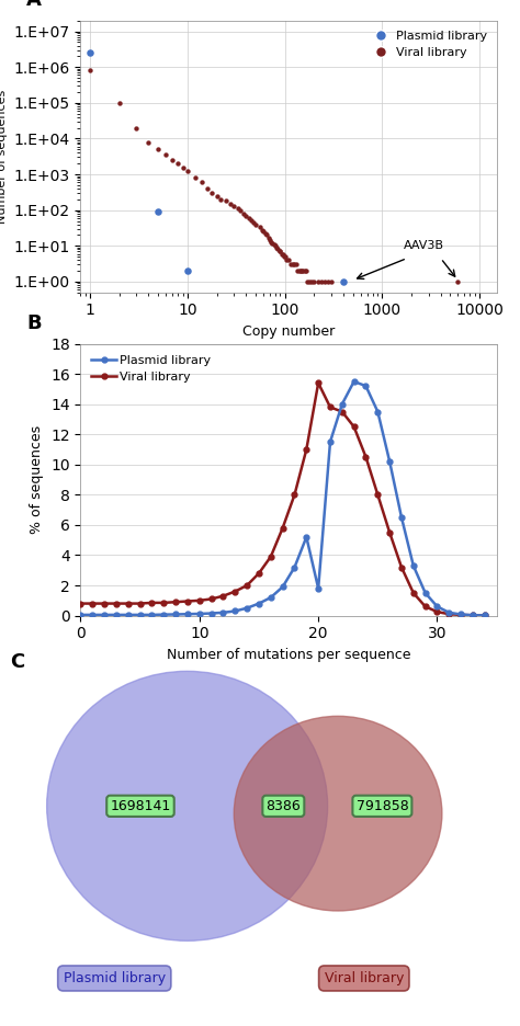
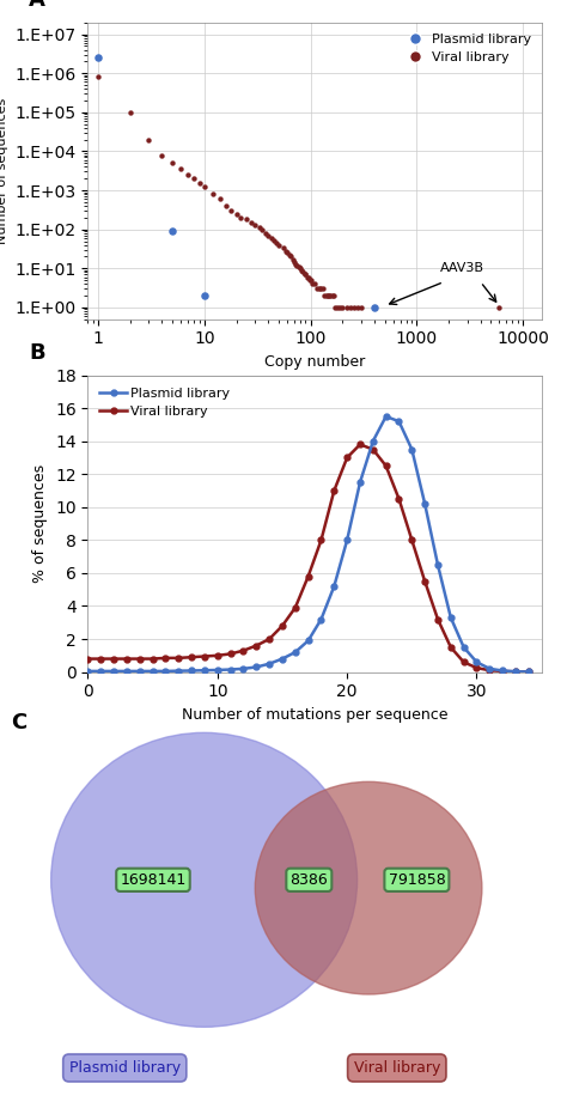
Plasmid library/20: 1.8 -> 8.0
Viral library/20: 15.4 -> 13.0
